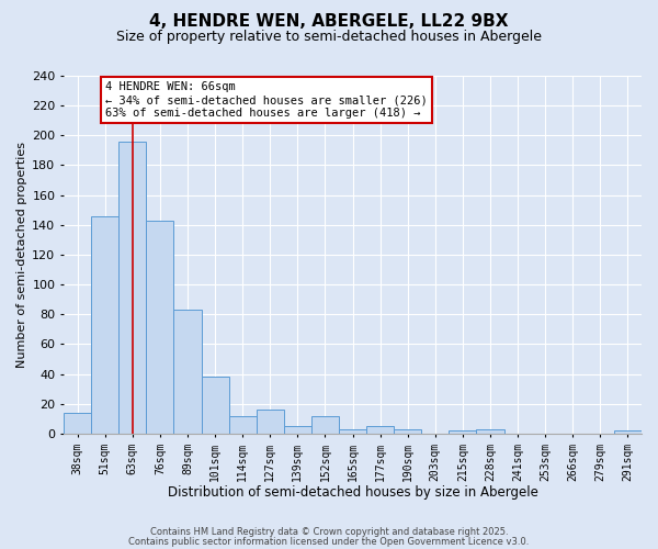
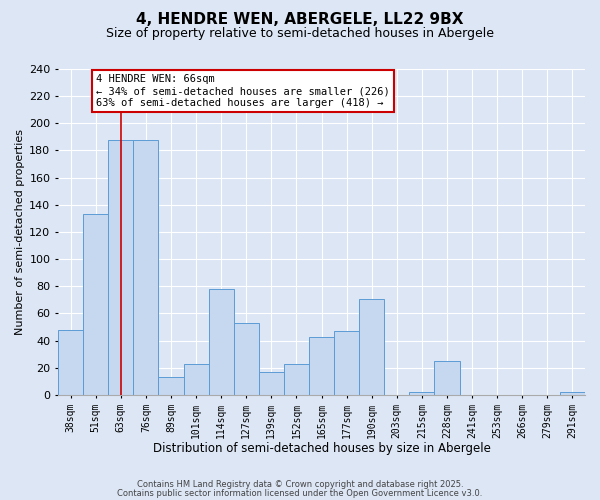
38sqm: 14 -> 48
51sqm: 146 -> 133
63sqm: 196 -> 188
76sqm: 143 -> 188
89sqm: 83 -> 13
101sqm: 38 -> 23
114sqm: 12 -> 78
127sqm: 16 -> 53
139sqm: 5 -> 17
152sqm: 12 -> 23
165sqm: 3 -> 43
177sqm: 5 -> 47
190sqm: 3 -> 71
228sqm: 3 -> 25
